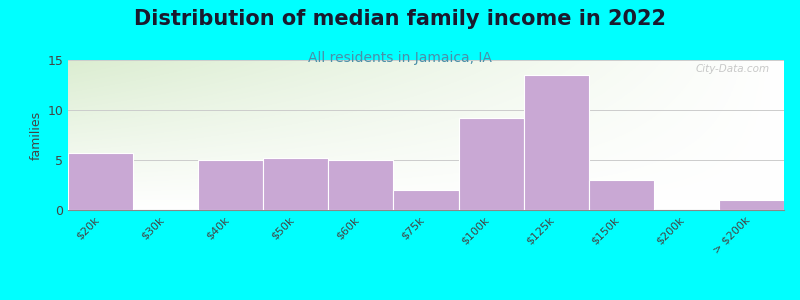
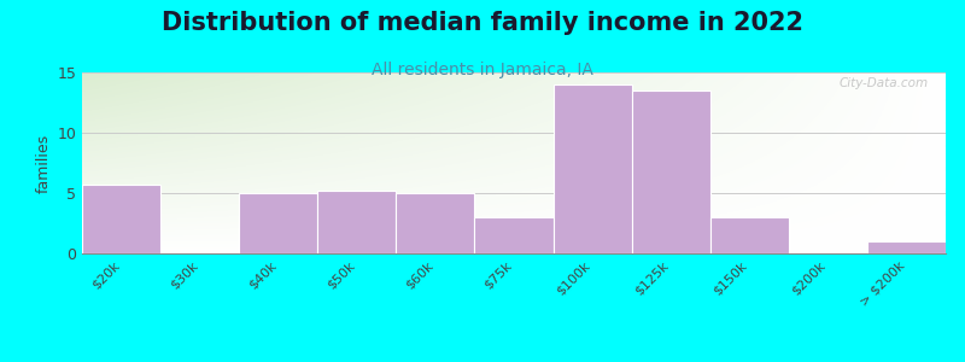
$75k: 2.0 -> 3.0
$100k: 9.2 -> 14.0
